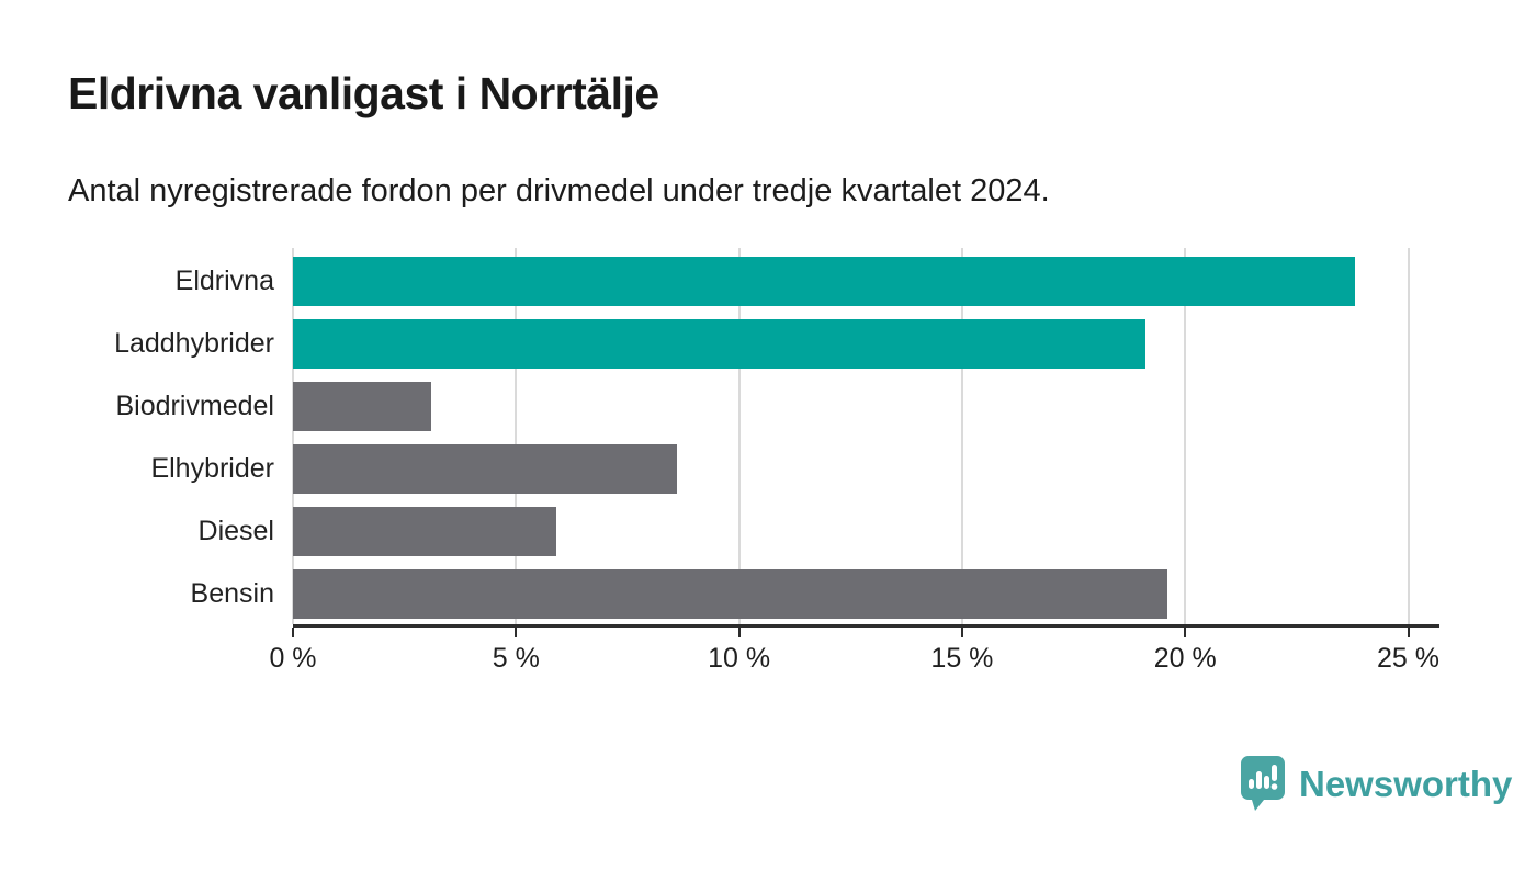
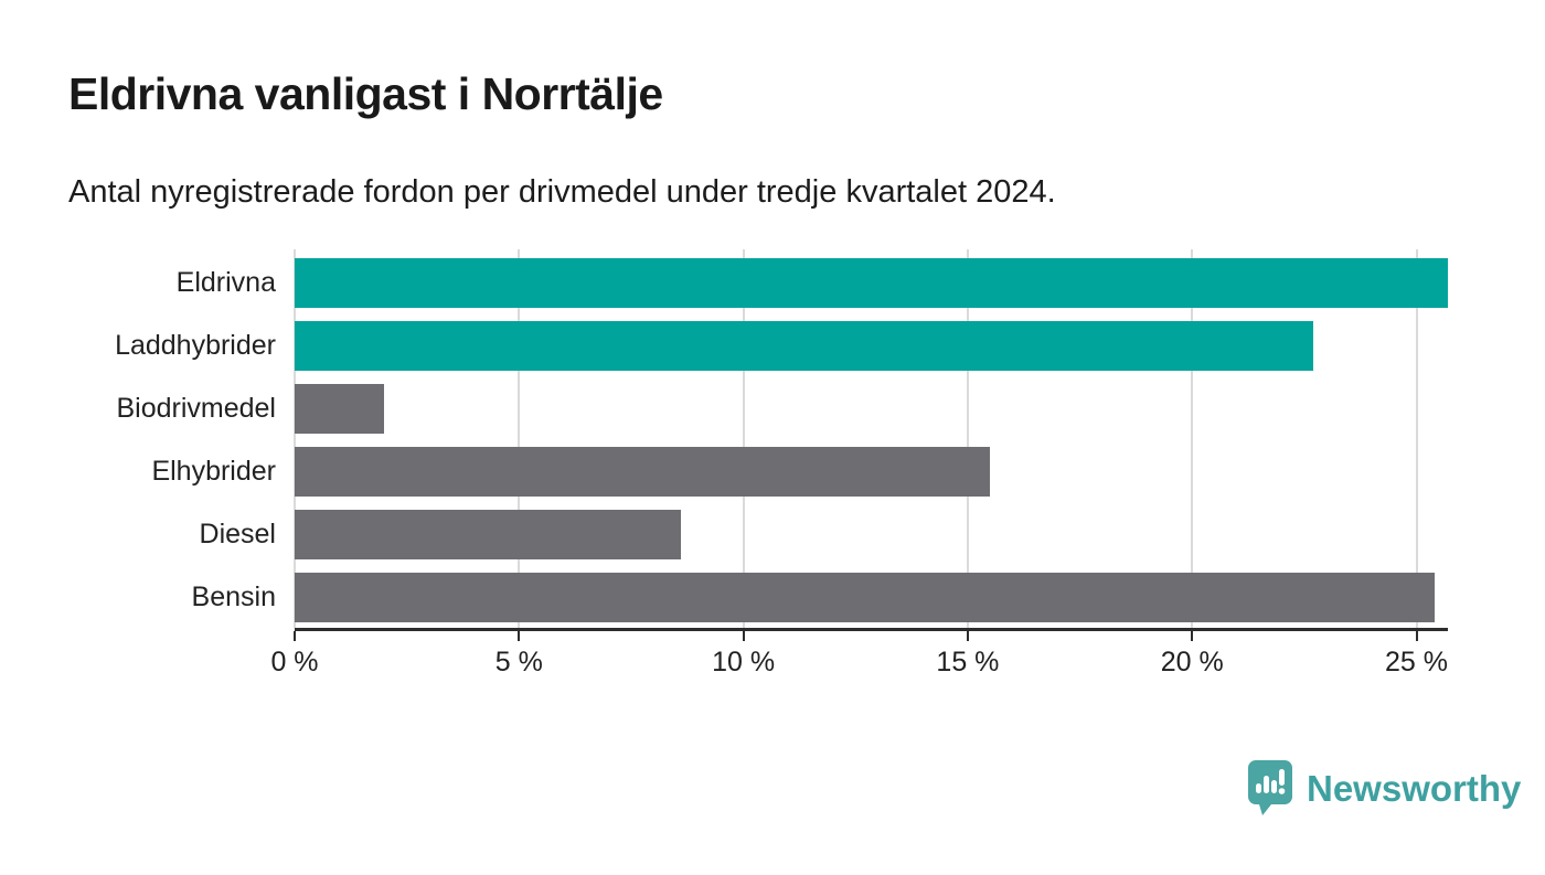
Eldrivna: 23.8% -> 25.7%
Laddhybrider: 19.1% -> 22.7%
Biodrivmedel: 3.1% -> 2.0%
Elhybrider: 8.6% -> 15.5%
Diesel: 5.9% -> 8.6%
Bensin: 19.6% -> 25.4%
